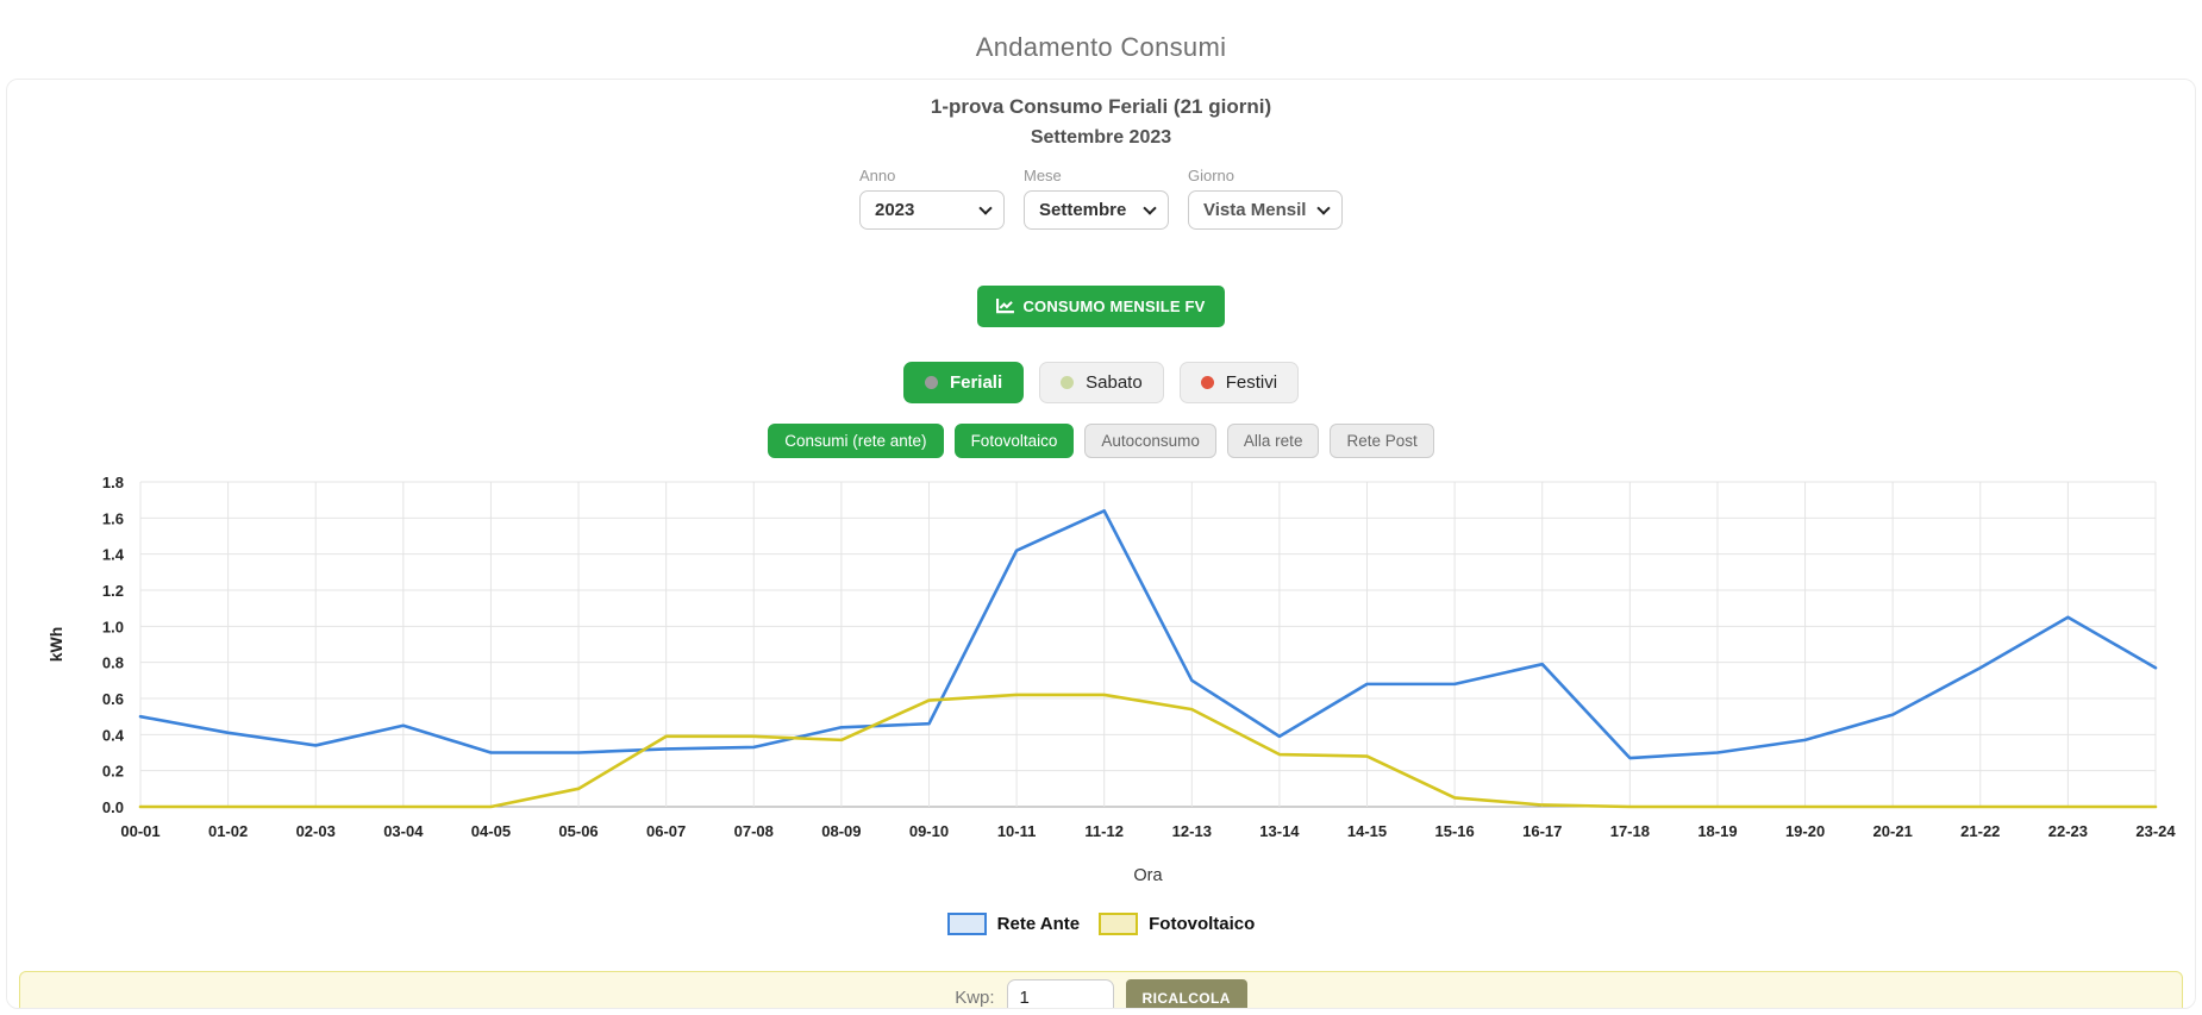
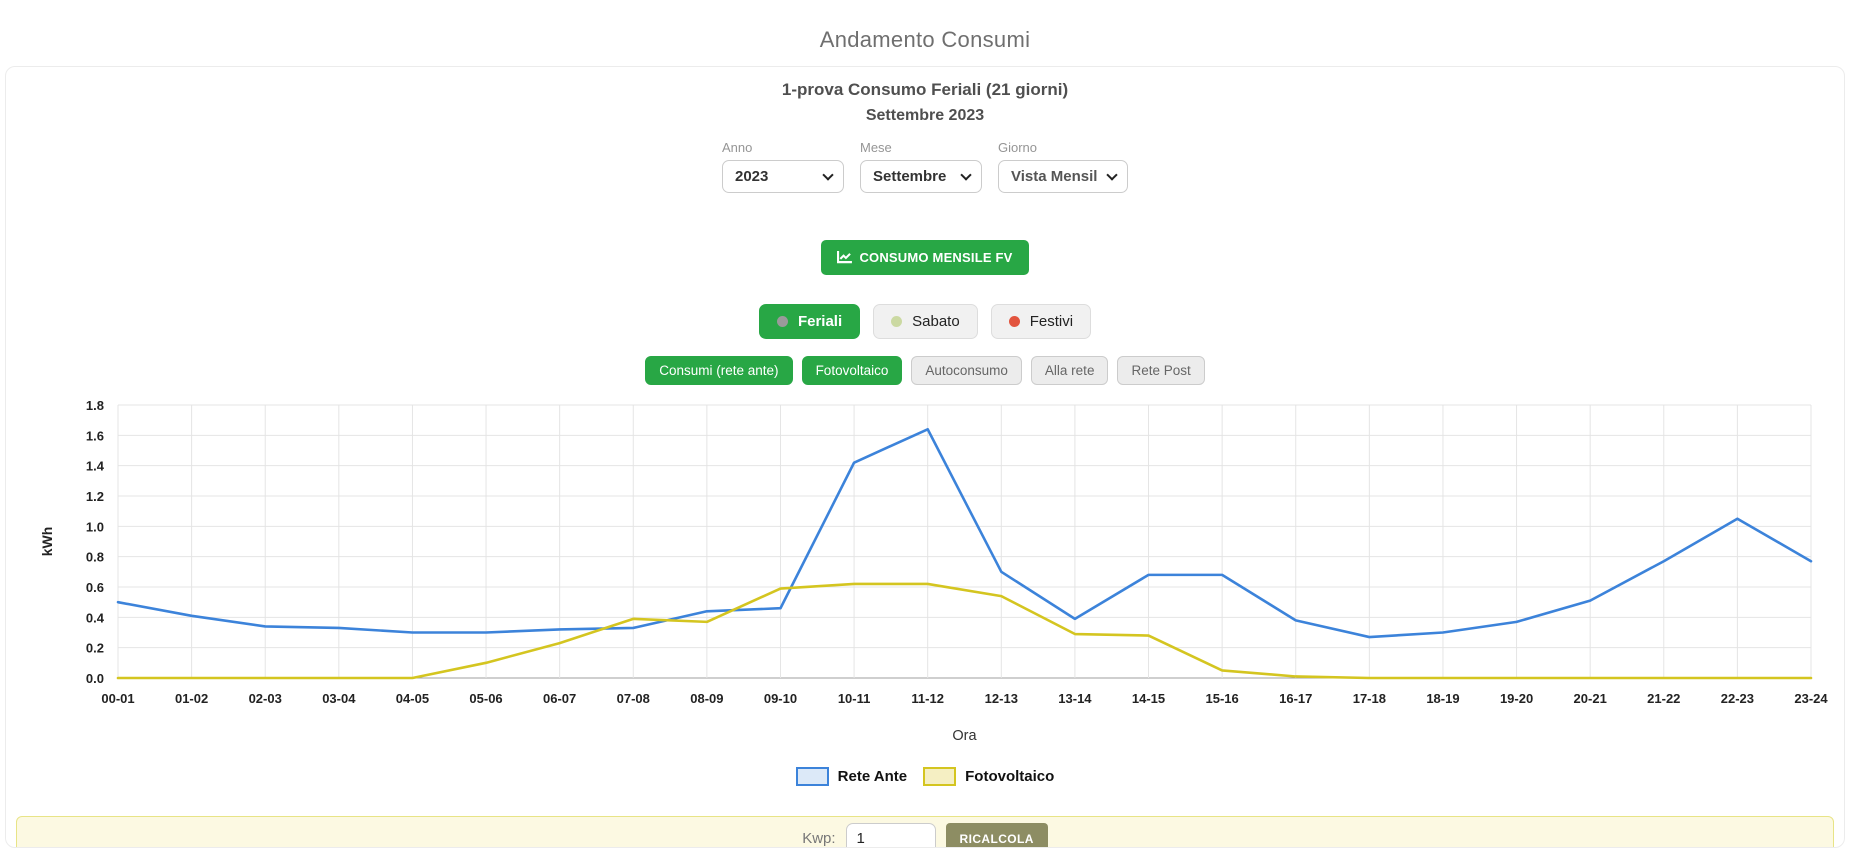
Rete Ante/03-04: 0.45 -> 0.33
Fotovoltaico/06-07: 0.39 -> 0.23
Rete Ante/16-17: 0.79 -> 0.38
